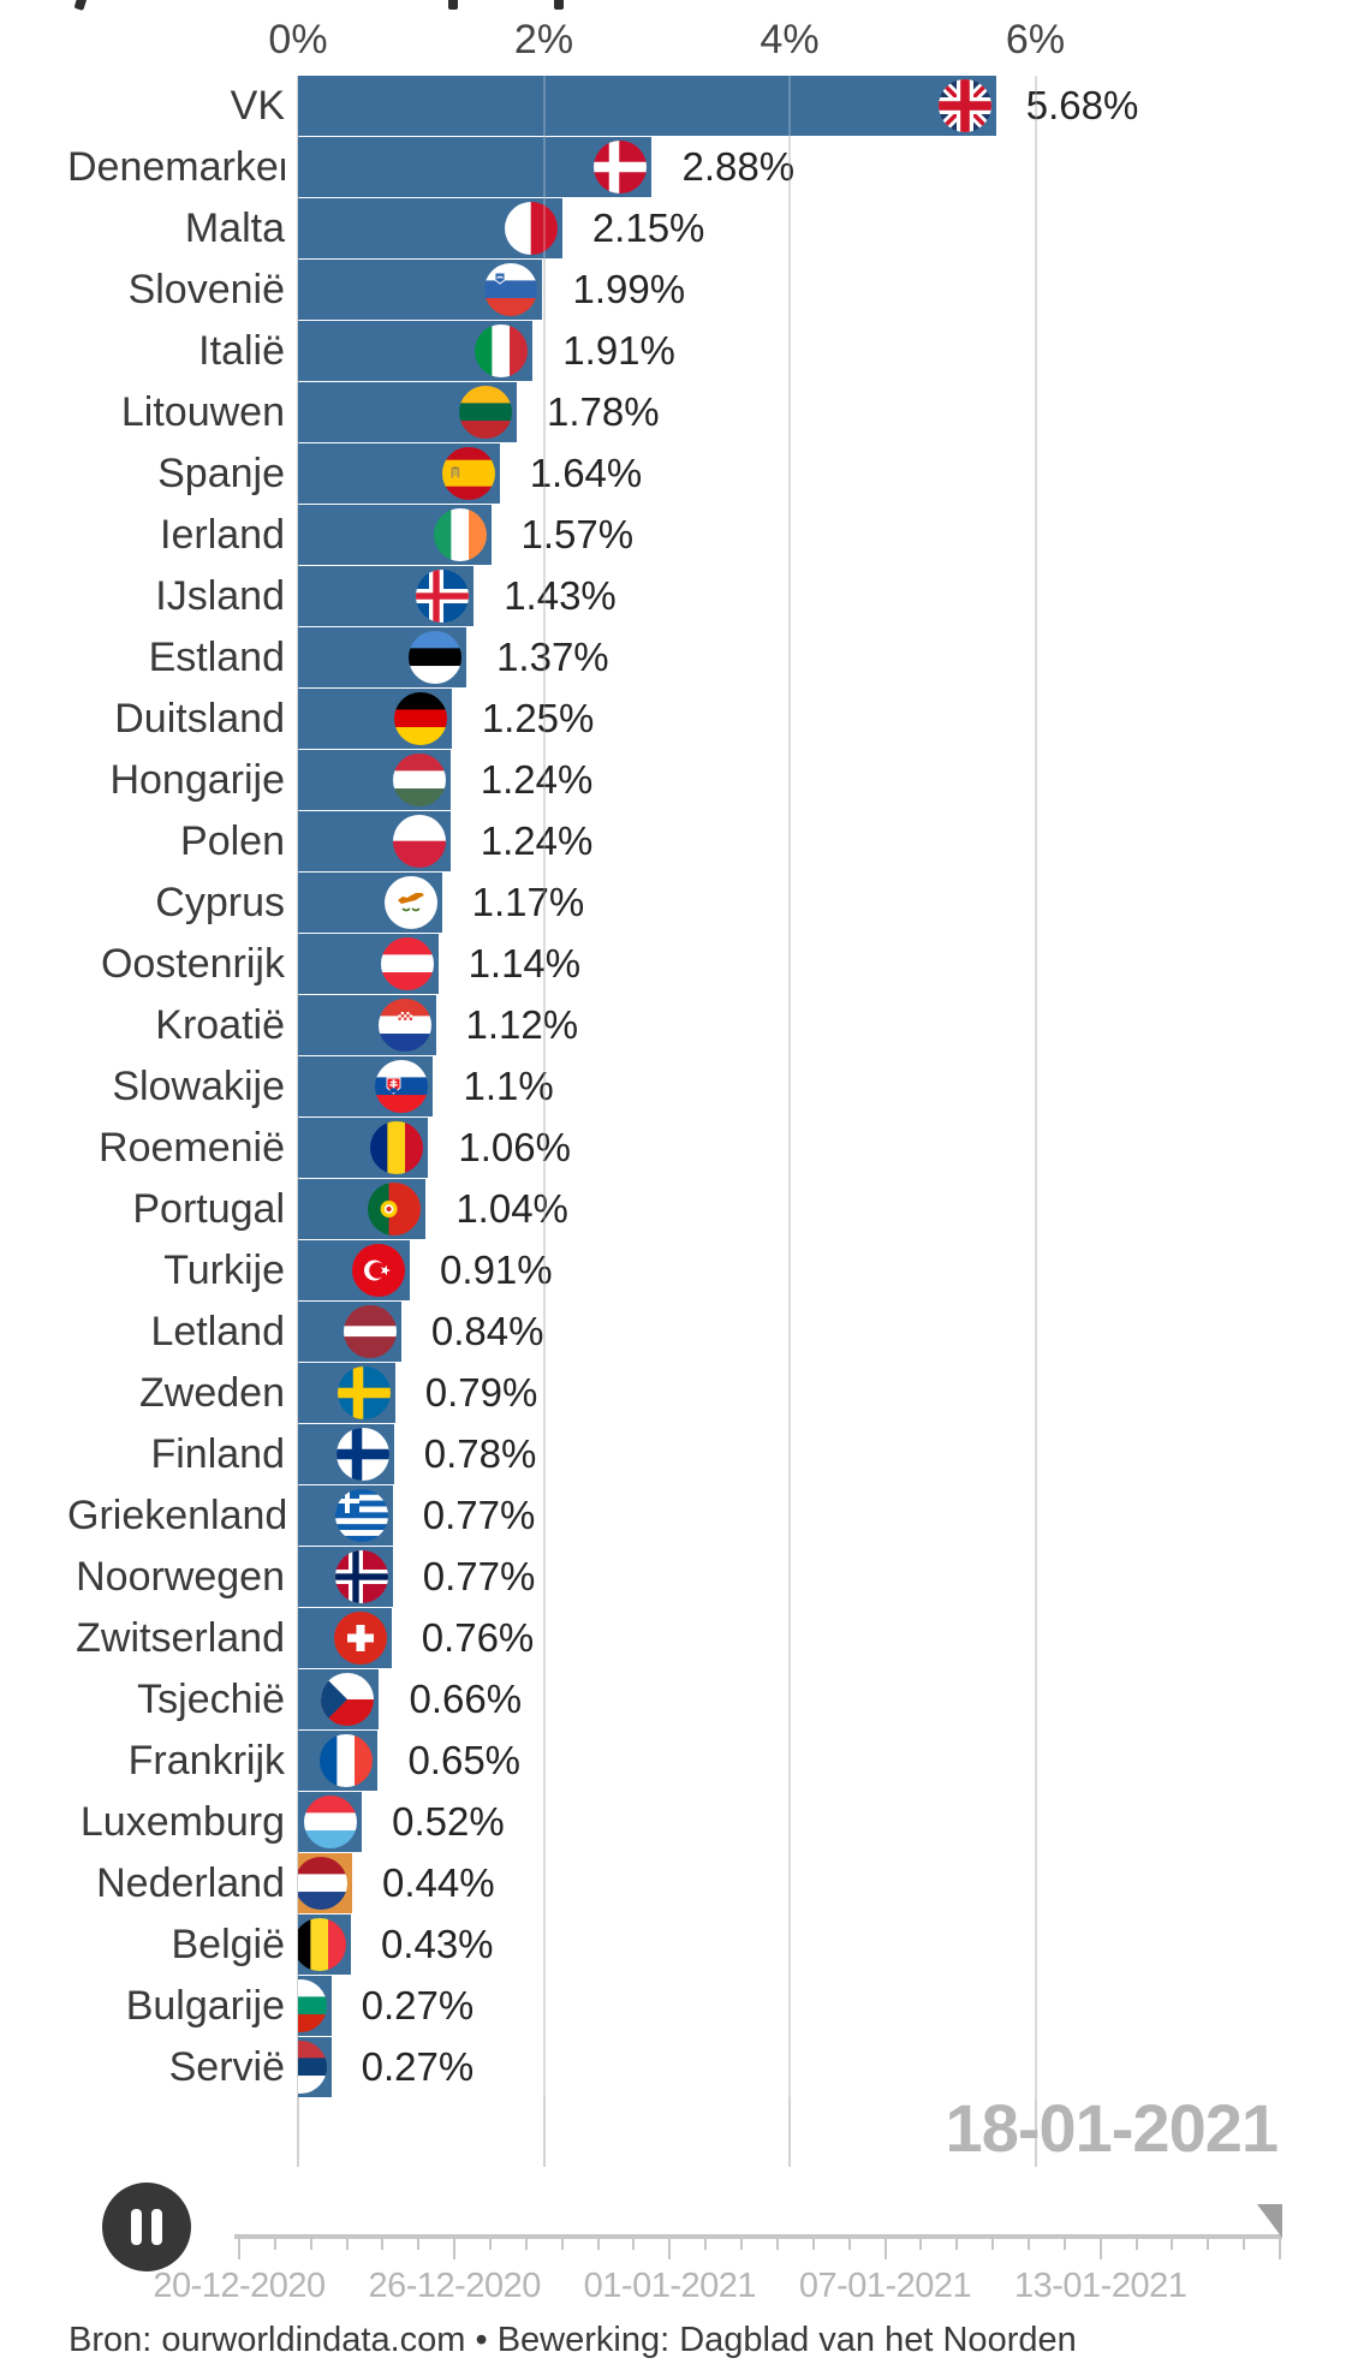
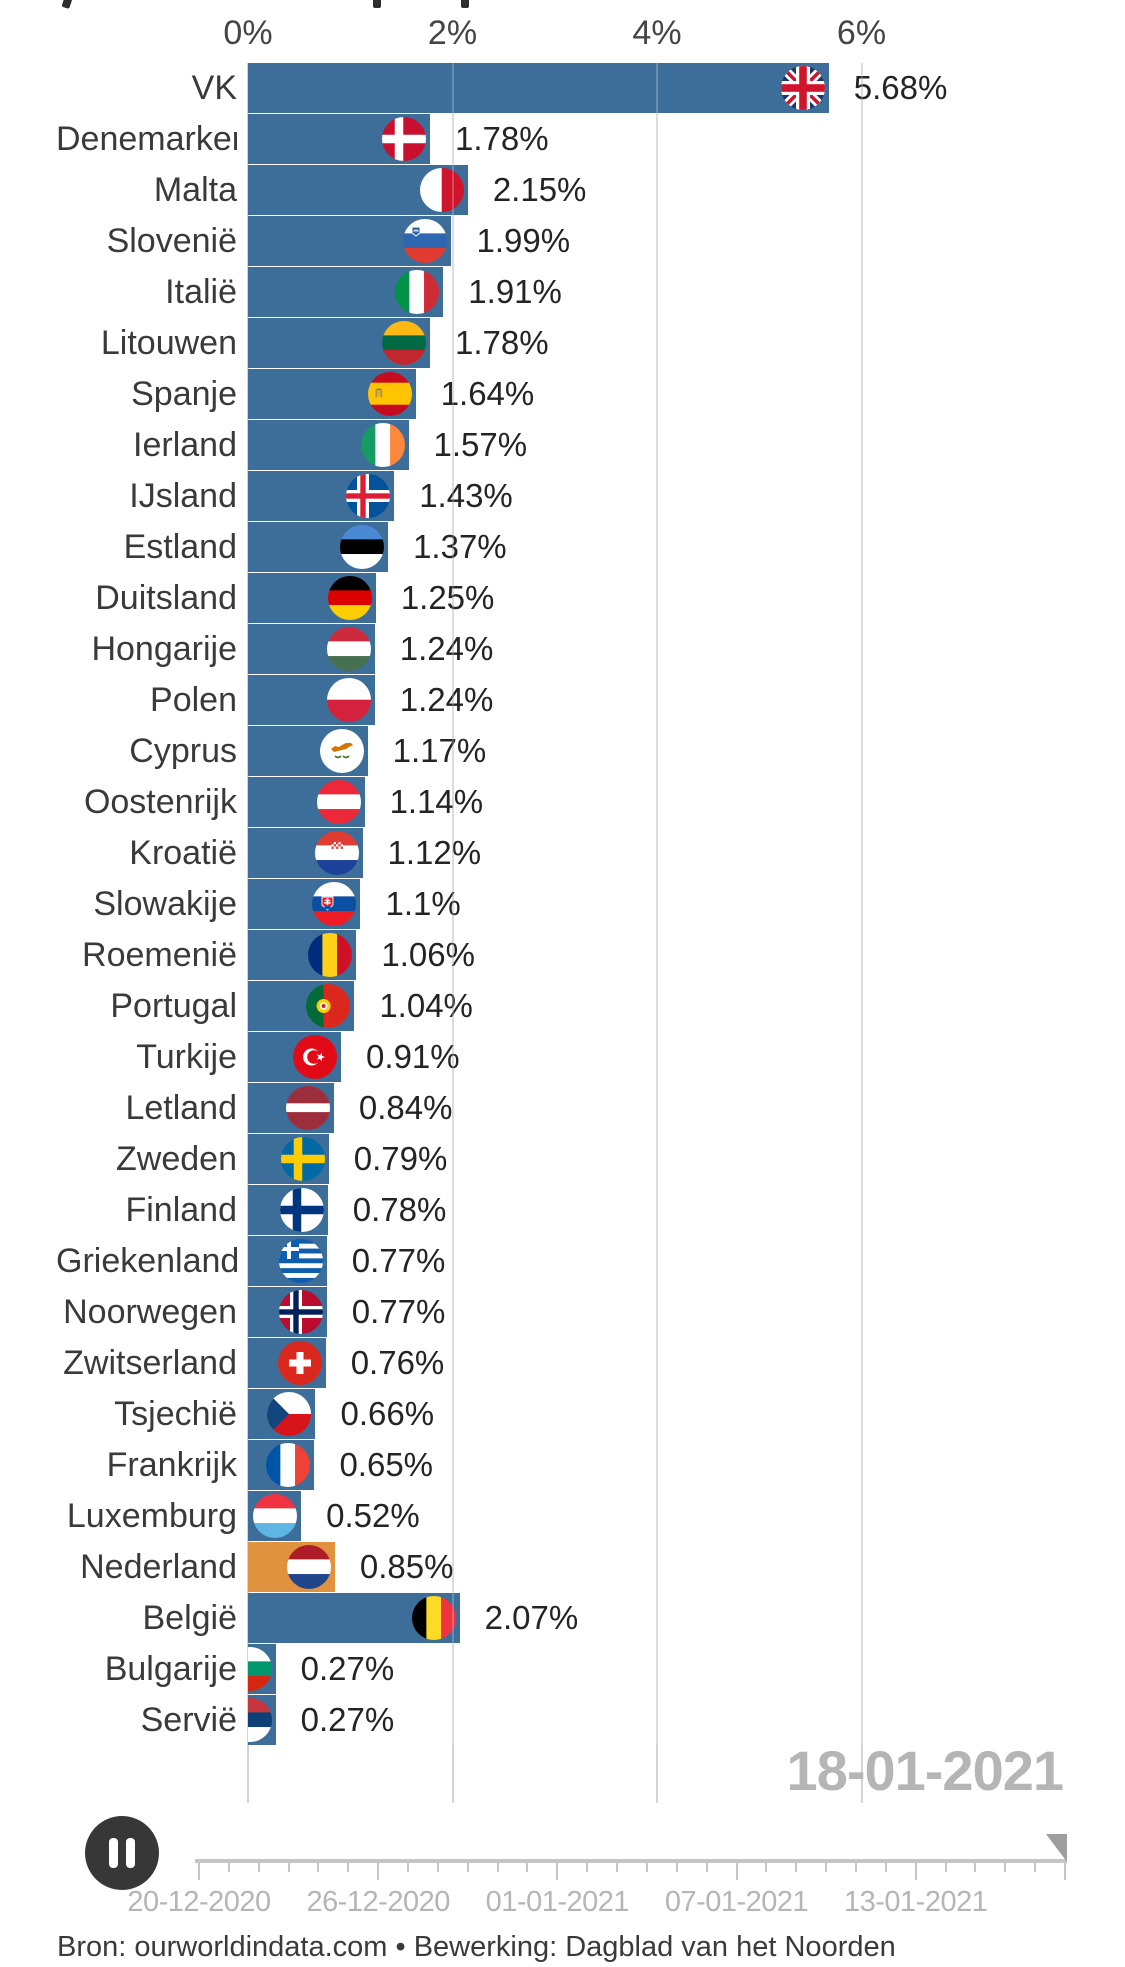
Denemarken: 2.88% -> 1.78%
Nederland: 0.44% -> 0.85%
België: 0.43% -> 2.07%
